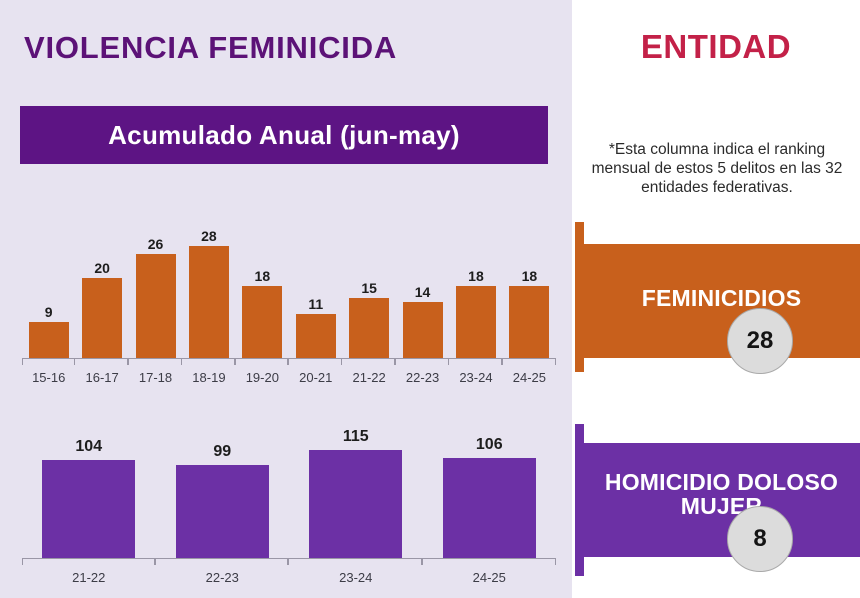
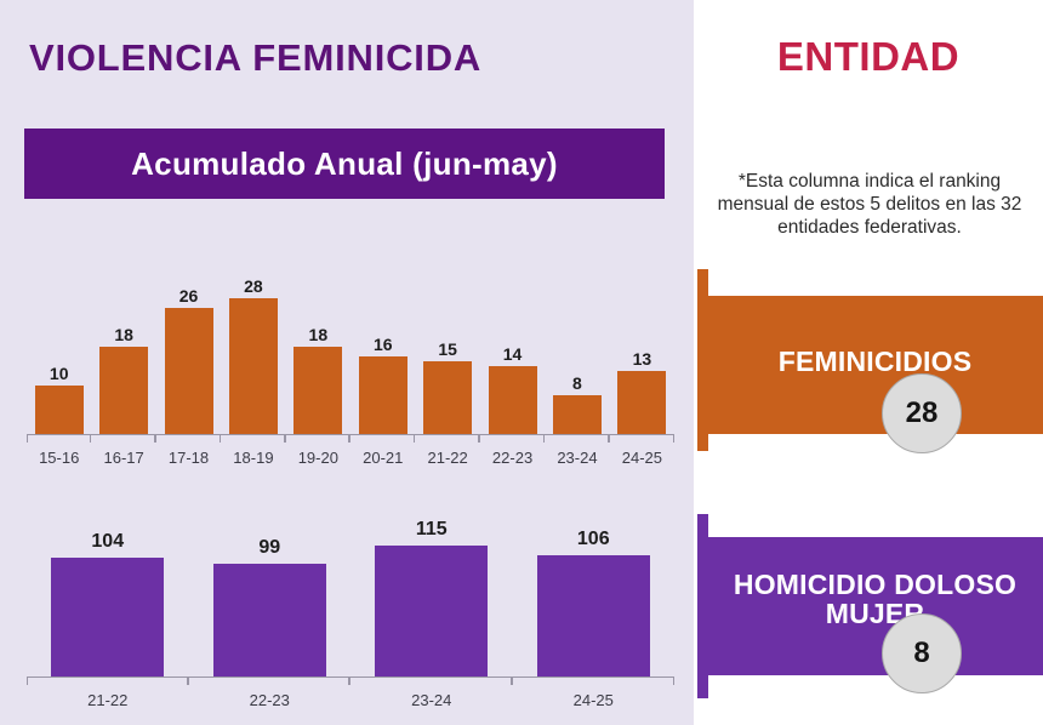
FEMINICIDIOS/15-16: 9 -> 10
FEMINICIDIOS/16-17: 20 -> 18
FEMINICIDIOS/20-21: 11 -> 16
FEMINICIDIOS/23-24: 18 -> 8
FEMINICIDIOS/24-25: 18 -> 13
